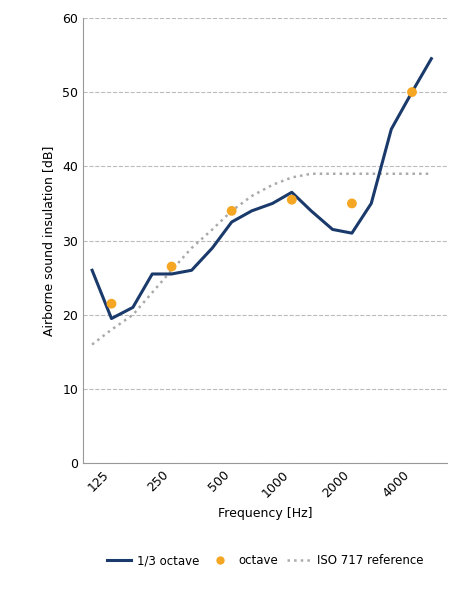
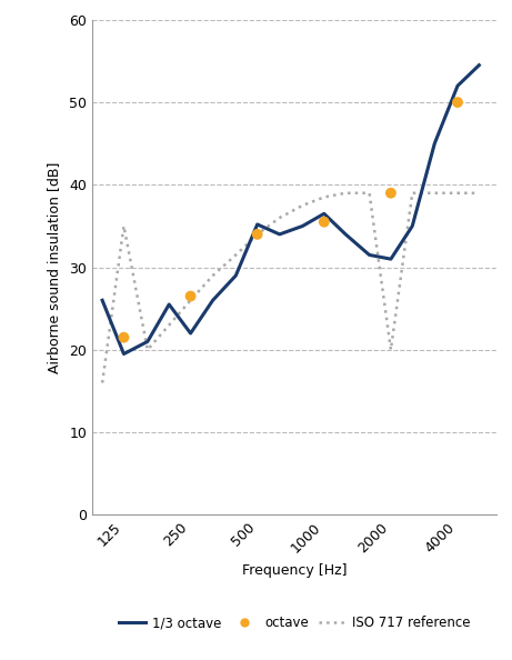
ISO 717 reference/125: 18.0 -> 35.0
1/3 octave/250: 25.5 -> 22.0
1/3 octave/500: 32.5 -> 35.2
octave/2000: 35.0 -> 39.0
ISO 717 reference/2000: 39.0 -> 20.0
1/3 octave/4000: 50.0 -> 52.0
